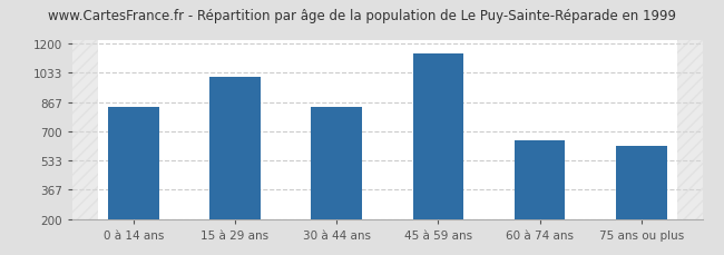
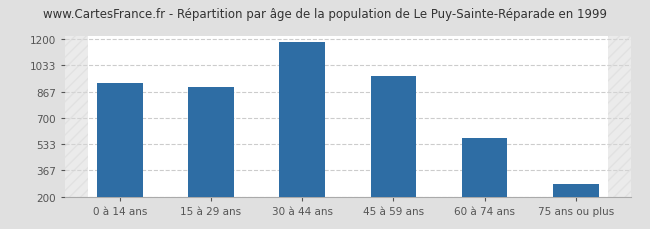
0 à 14 ans: 840 -> 920
15 à 29 ans: 1010 -> 890
30 à 44 ans: 840 -> 1180
45 à 59 ans: 1140 -> 960
60 à 74 ans: 650 -> 570
75 ans ou plus: 620 -> 280
